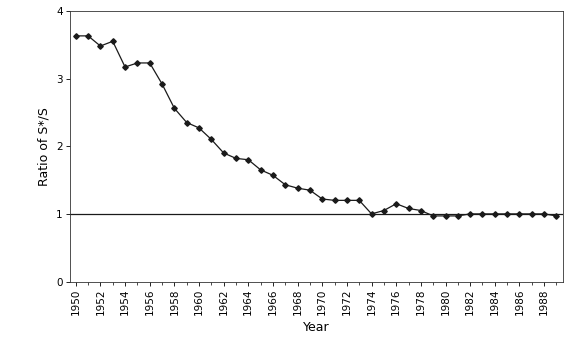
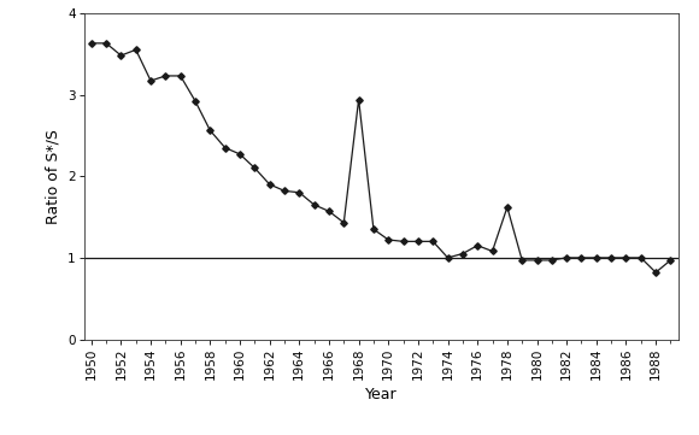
1968: 1.38 -> 2.94
1978: 1.05 -> 1.62
1988: 1.00 -> 0.82
